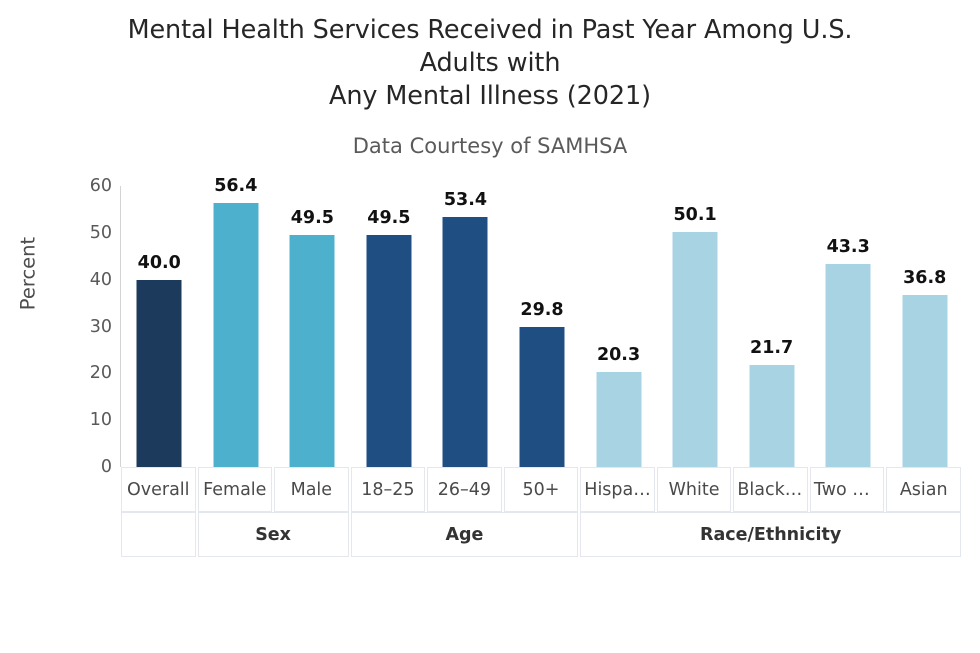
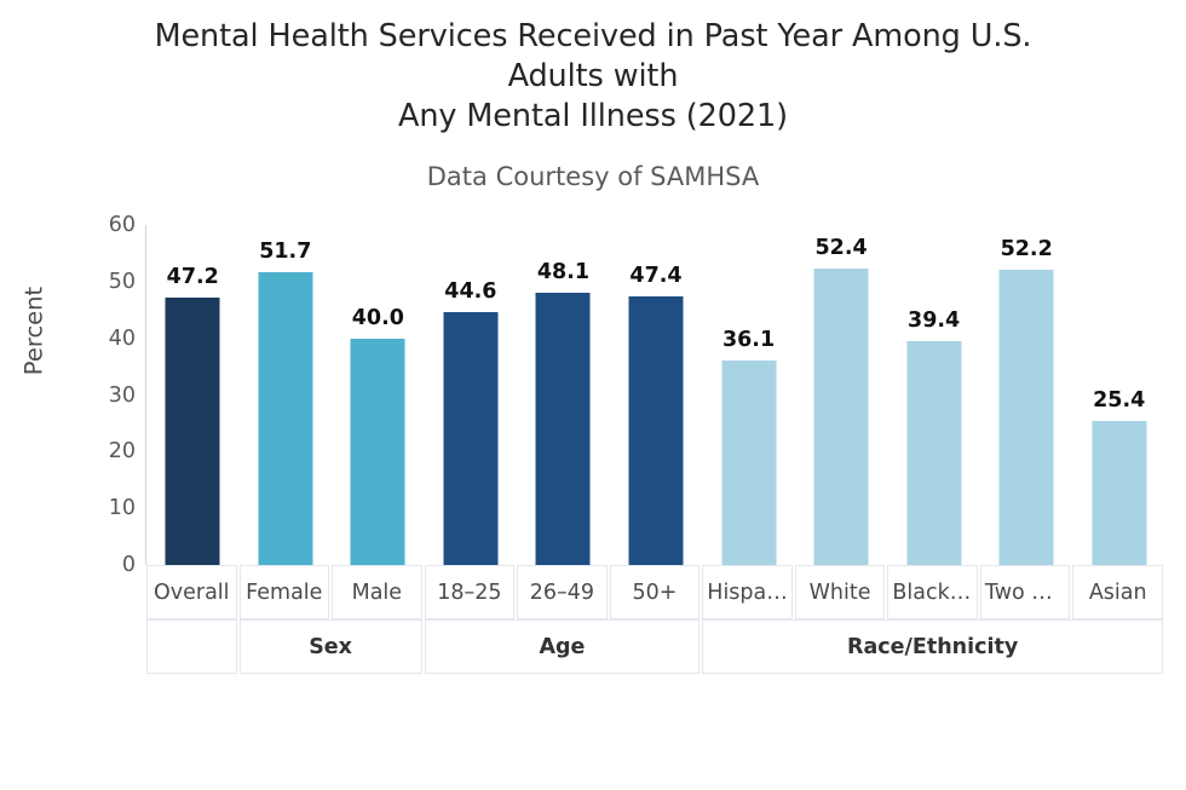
Overall: 40.0 -> 47.2
Female: 56.4 -> 51.7
Male: 49.5 -> 40.0
18–25: 49.5 -> 44.6
26–49: 53.4 -> 48.1
50+: 29.8 -> 47.4
Hispa…: 20.3 -> 36.1
White: 50.1 -> 52.4
Black …: 21.7 -> 39.4
Two o…: 43.3 -> 52.2
Asian: 36.8 -> 25.4
